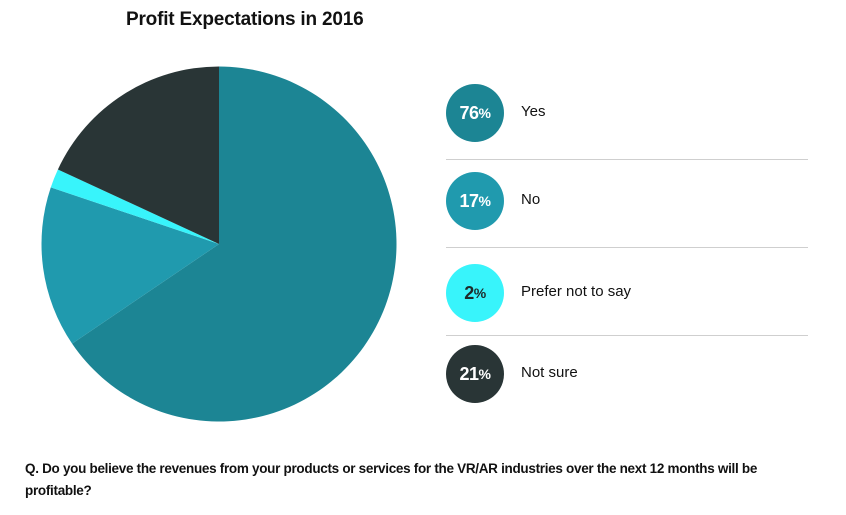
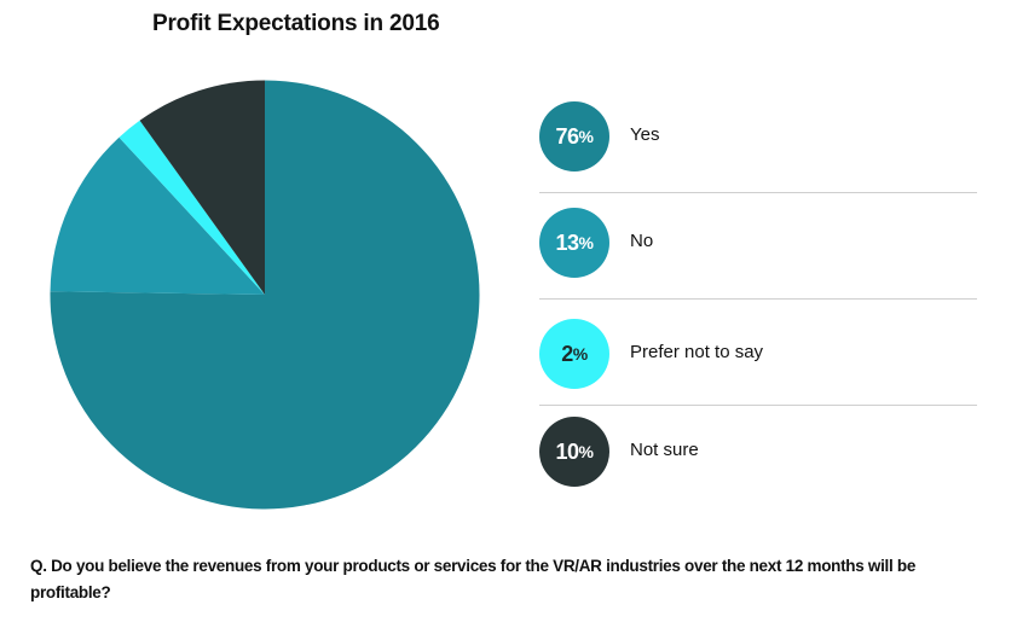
No: 17 -> 13
Not sure: 21 -> 10
